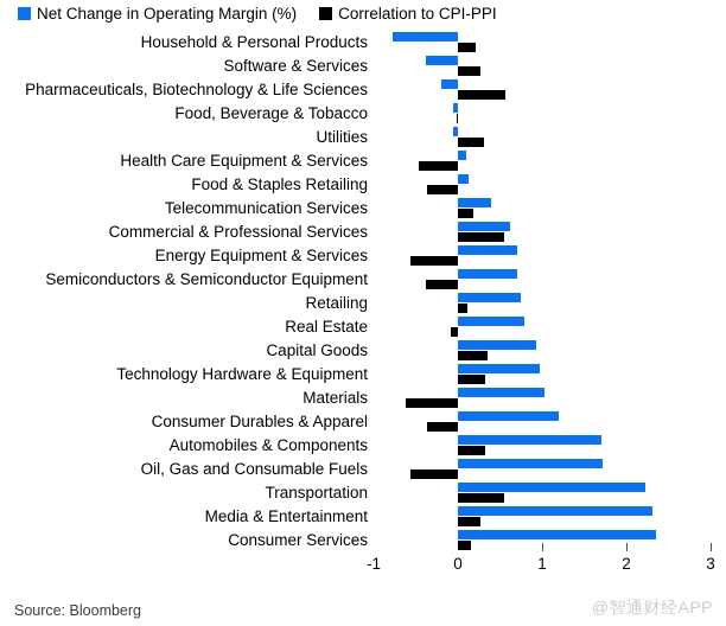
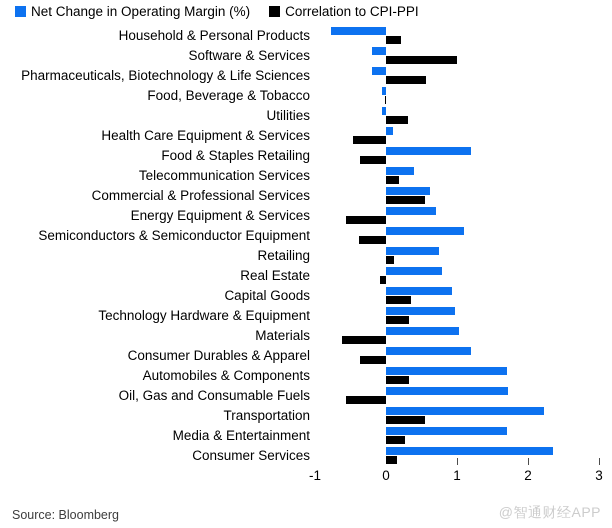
Net Change in Operating Margin (%)/Software & Services: -0.4 -> -0.2
Correlation to CPI-PPI/Software & Services: 0.3 -> 1.0
Net Change in Operating Margin (%)/Food & Staples Retailing: 0.1 -> 1.2
Net Change in Operating Margin (%)/Semiconductors & Semiconductor Equipment: 0.7 -> 1.1
Net Change in Operating Margin (%)/Media & Entertainment: 2.3 -> 1.7
